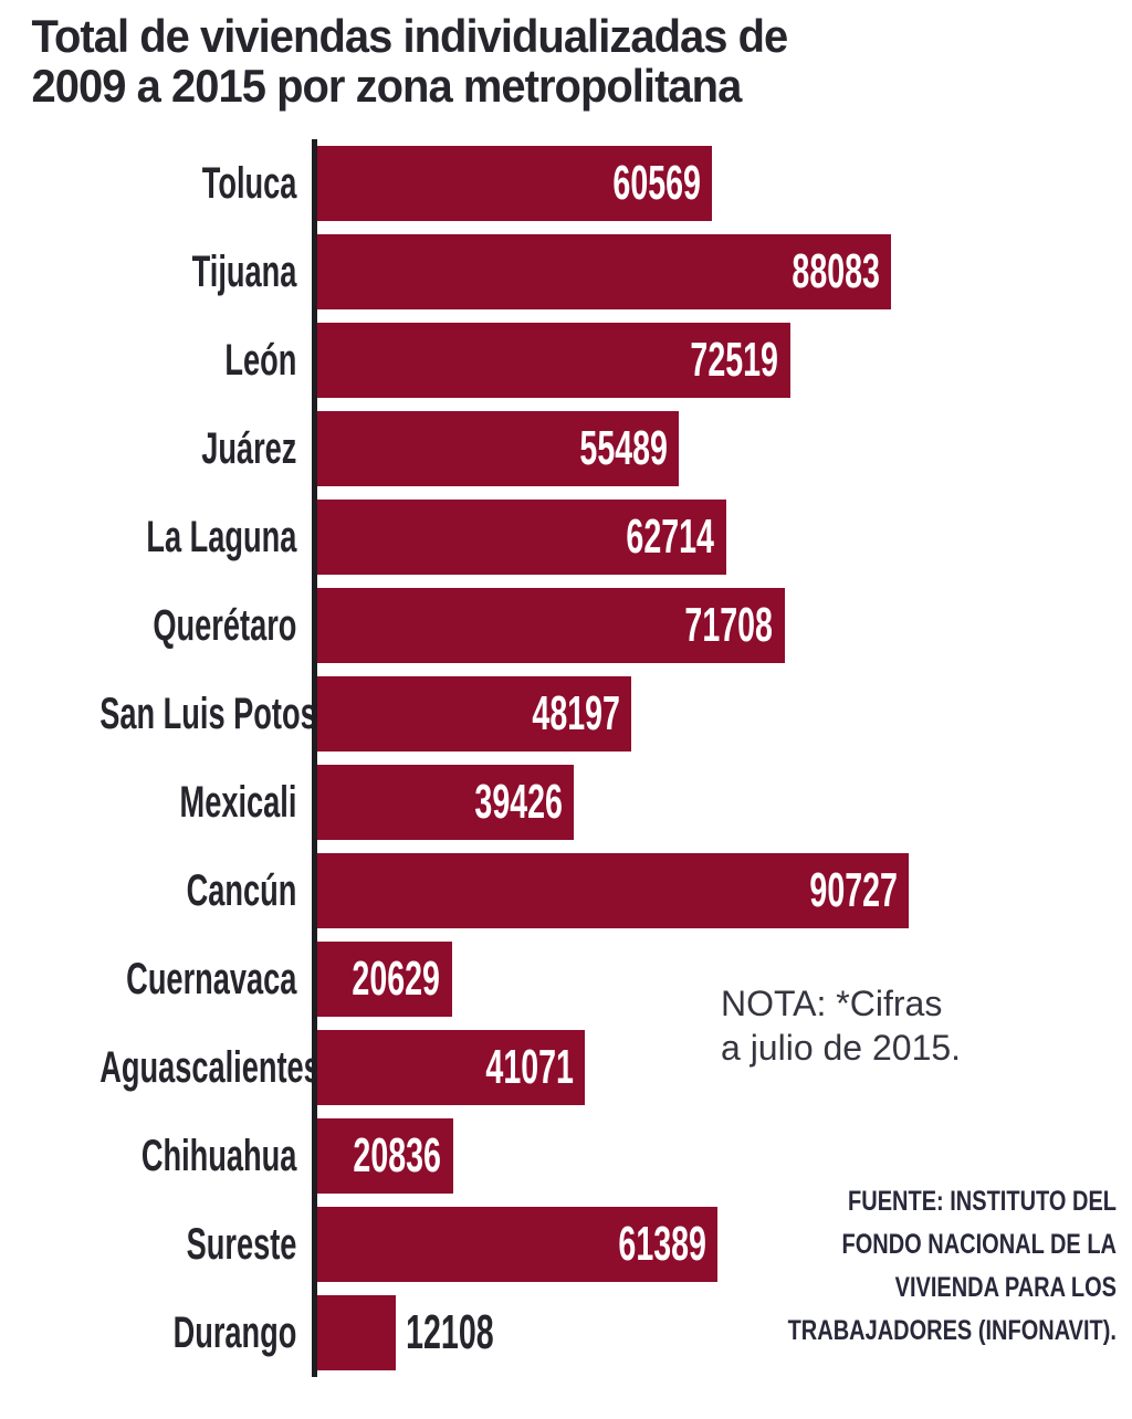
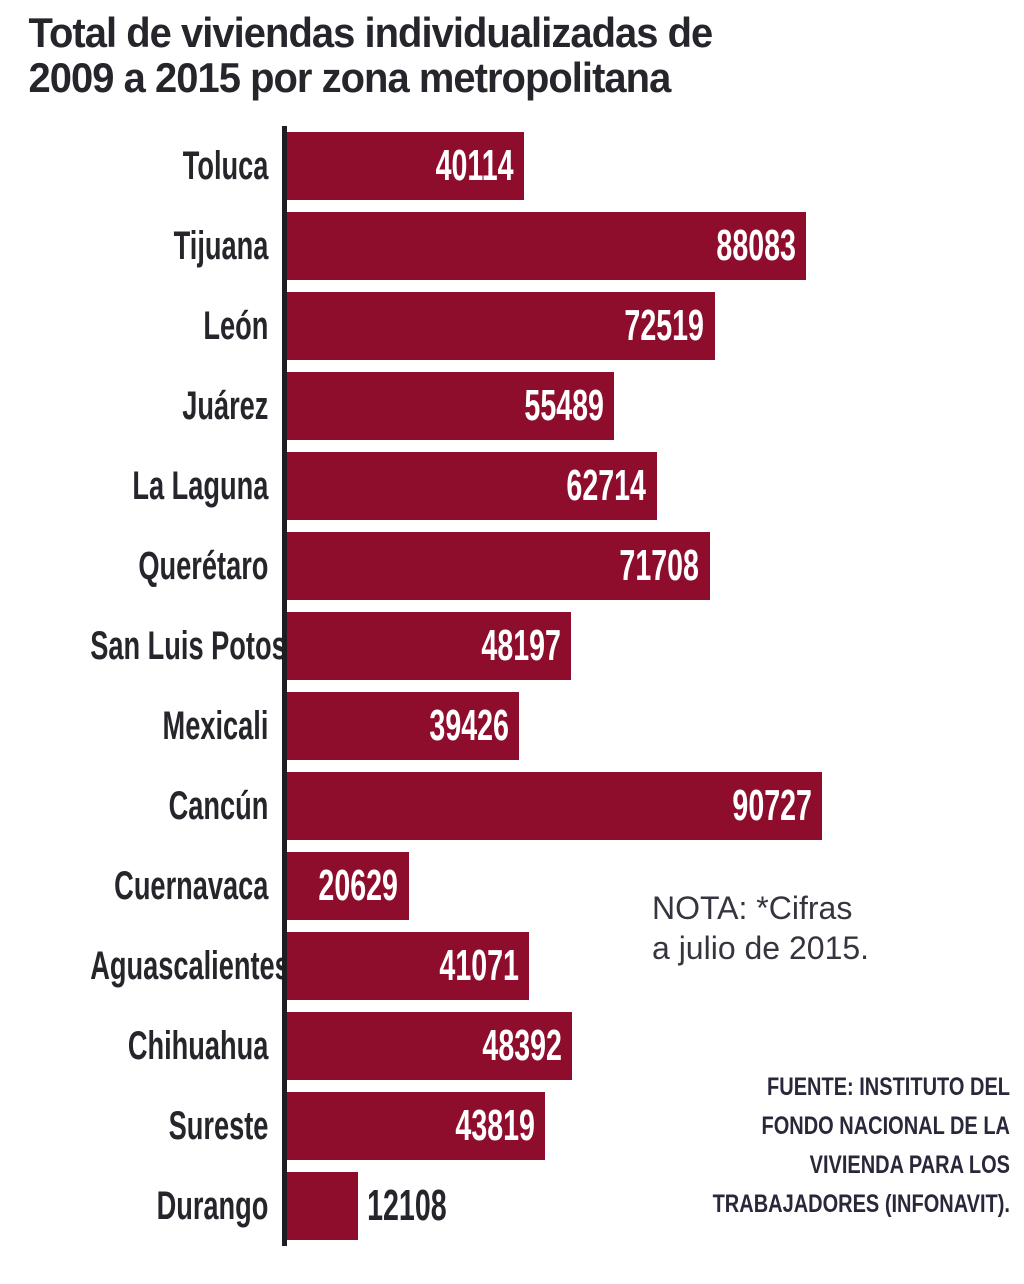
Toluca: 60569 -> 40114
Chihuahua: 20836 -> 48392
Sureste: 61389 -> 43819
